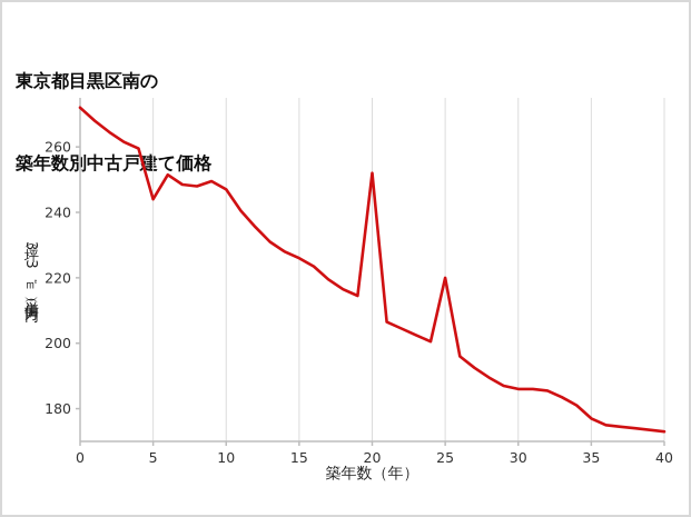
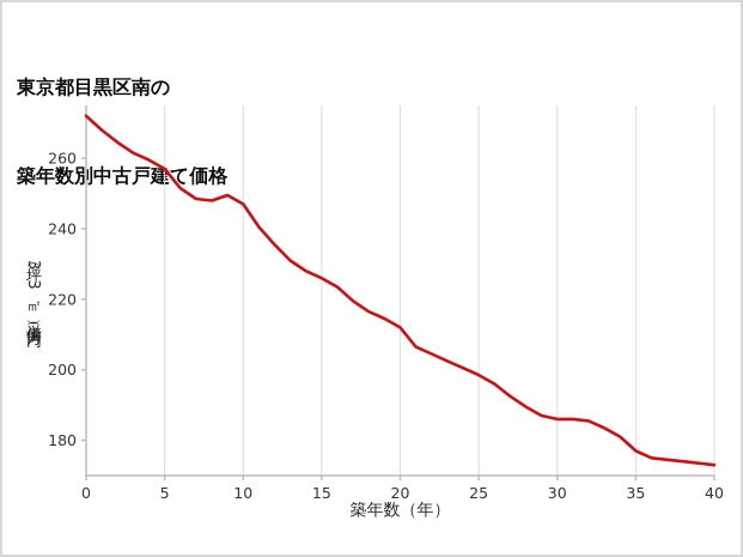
5: 244 -> 257
20: 252 -> 212
25: 220 -> 198
